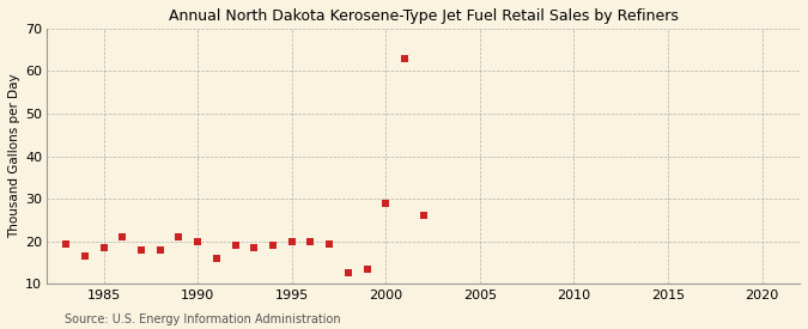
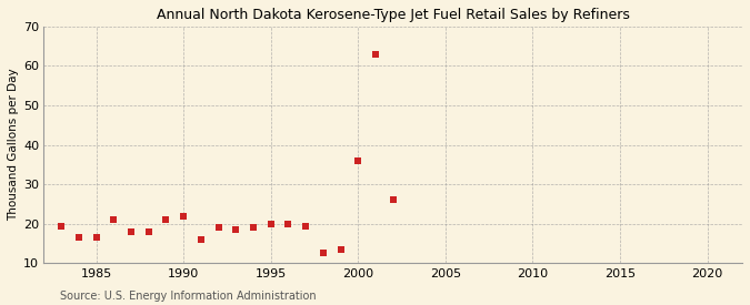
1985: 18.5 -> 16.5
1990: 20.0 -> 22.0
2000: 29.0 -> 36.0
